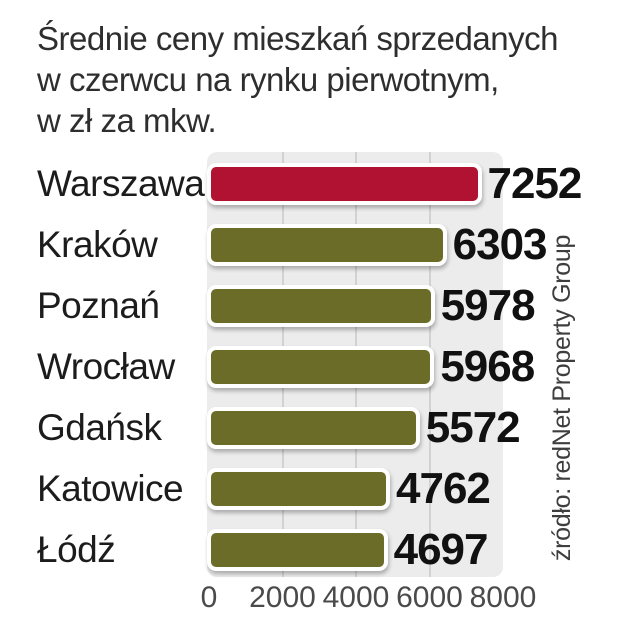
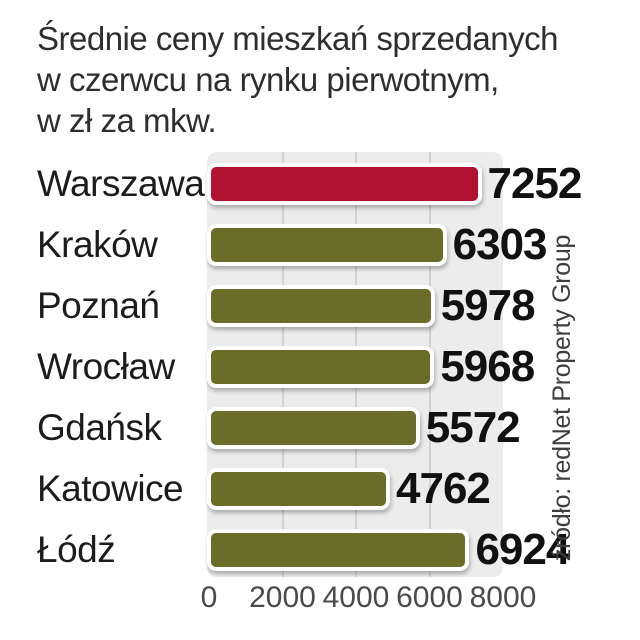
Łódź: 4697 -> 6924
